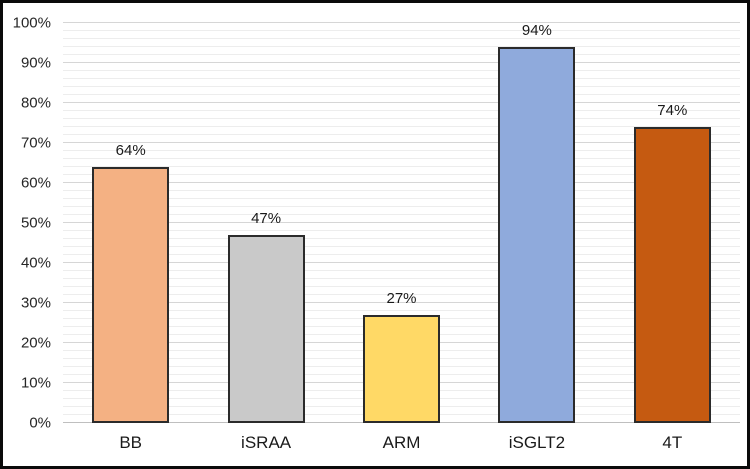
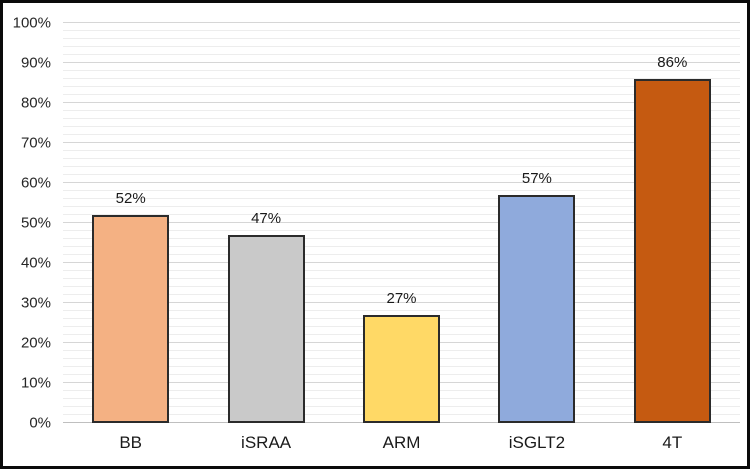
BB: 64% -> 52%
iSGLT2: 94% -> 57%
4T: 74% -> 86%
